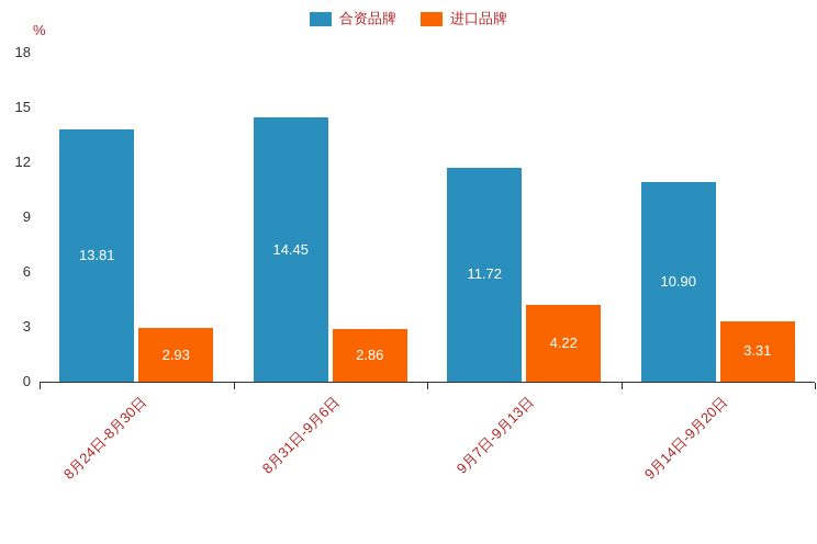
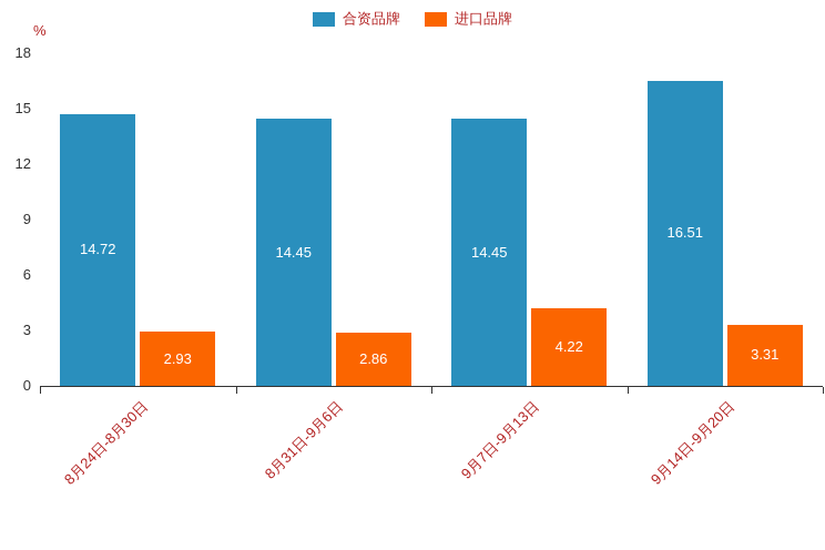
合资品牌/8月24日-8月30日: 13.81 -> 14.72
合资品牌/9月7日-9月13日: 11.72 -> 14.45
合资品牌/9月14日-9月20日: 10.90 -> 16.51
